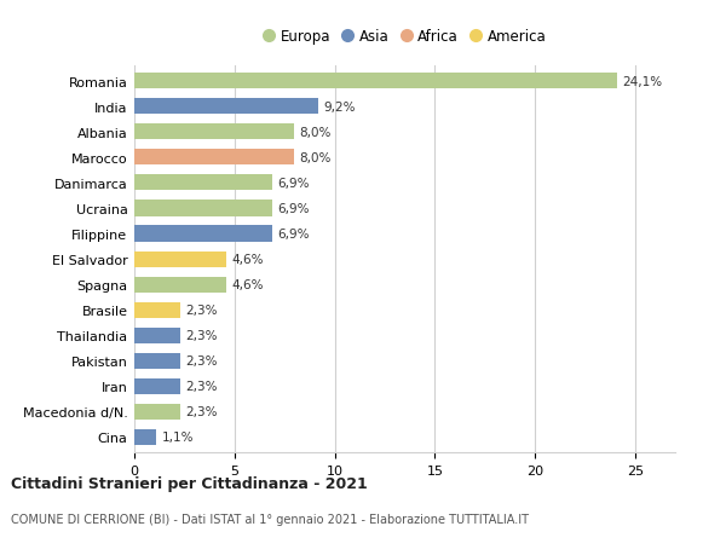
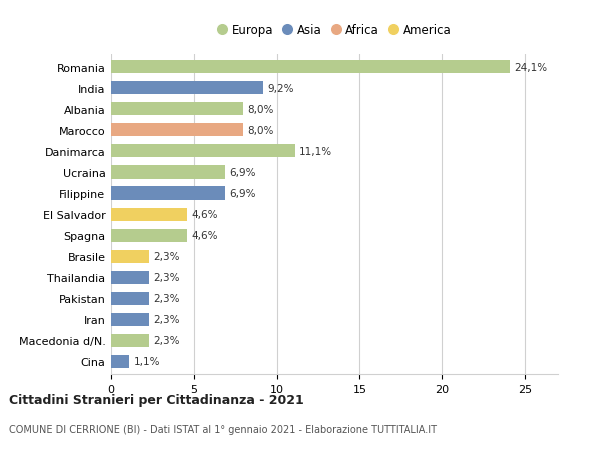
Danimarca: 6,9% -> 11,1%
